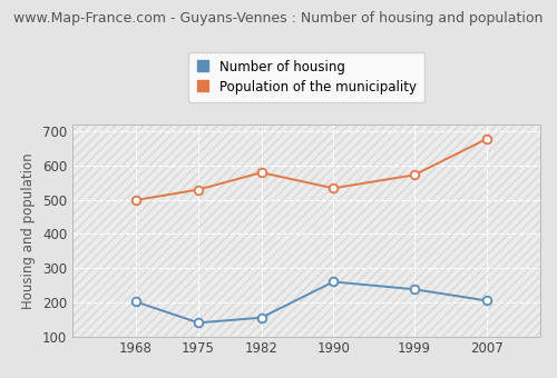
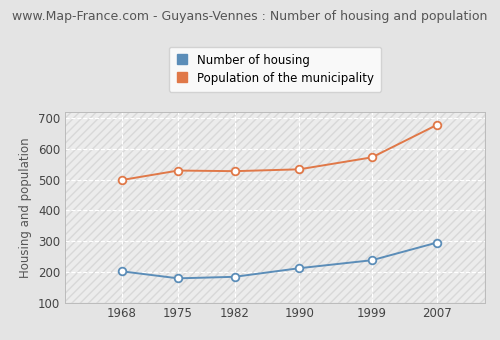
Number of housing/1975: 140 -> 179
Number of housing/1982: 155 -> 184
Population of the municipality/1982: 580 -> 528
Number of housing/1990: 260 -> 212
Number of housing/2007: 205 -> 295
